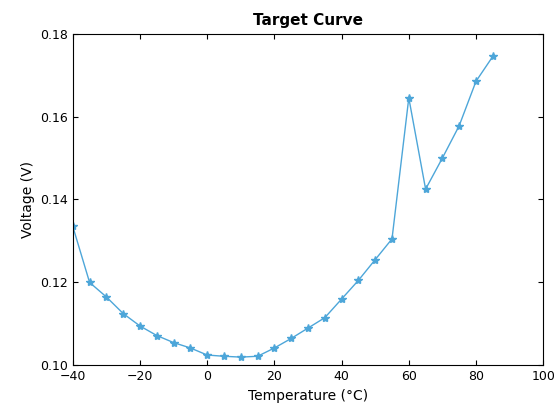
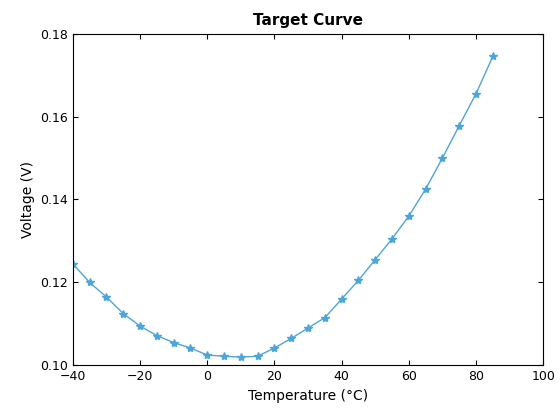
−40: 0.1335 -> 0.1245
60: 0.1645 -> 0.1360
80: 0.1685 -> 0.1655
